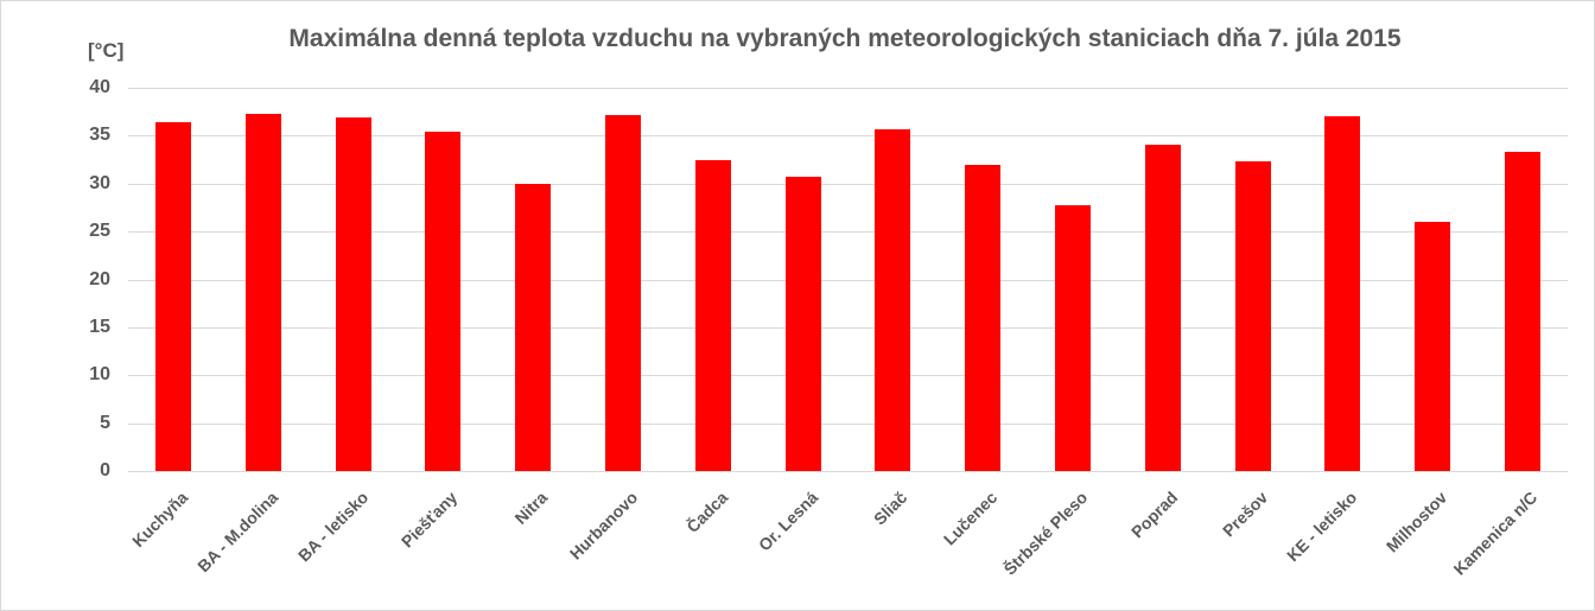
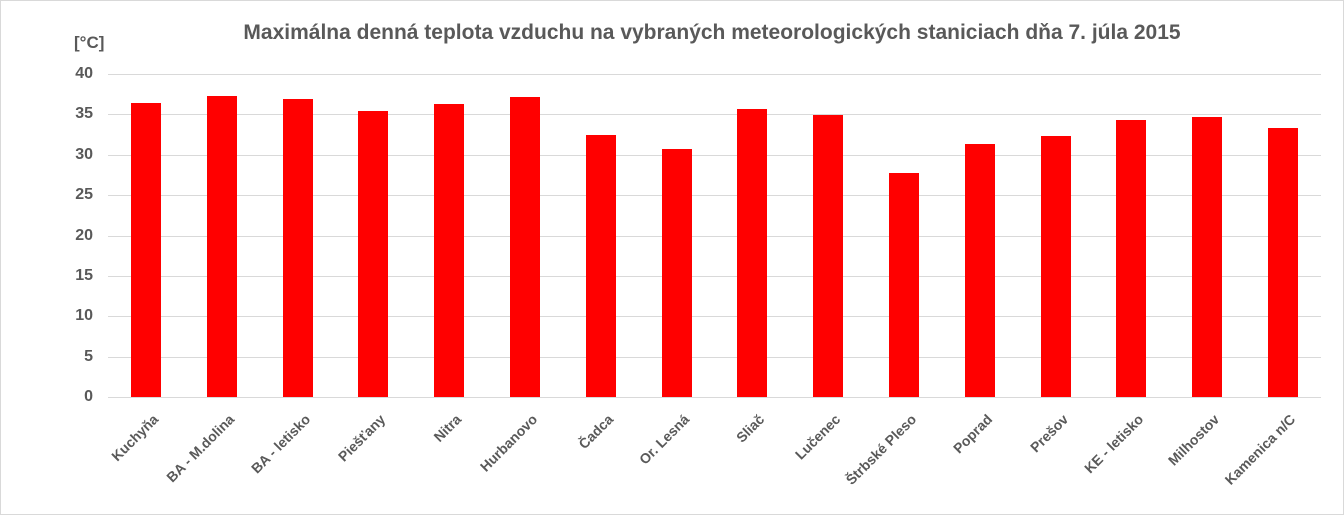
Nitra: 30 -> 36
Lučenec: 32 -> 35
Poprad: 34 -> 31
KE - letisko: 37 -> 34
Milhostov: 26 -> 35
